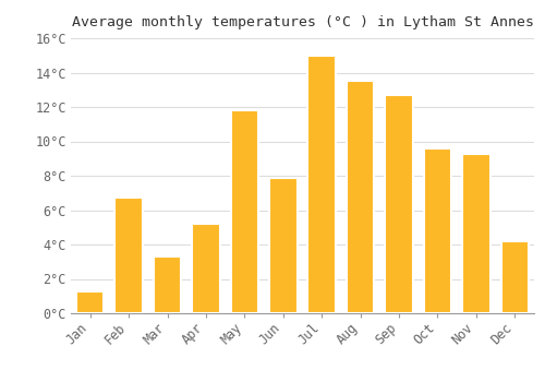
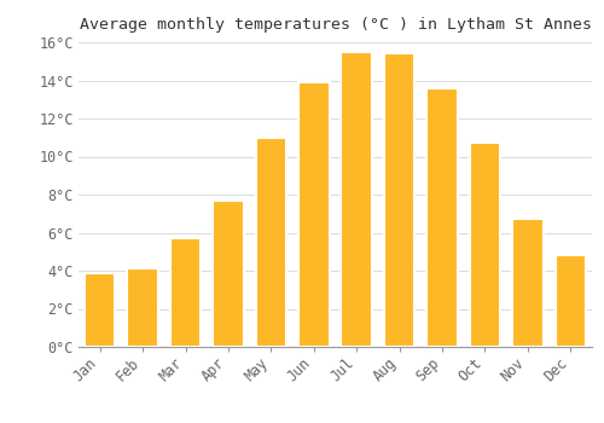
Jan: 1.3°C -> 3.9°C
Feb: 6.7°C -> 4.1°C
Mar: 3.3°C -> 5.7°C
Apr: 5.2°C -> 7.7°C
May: 11.8°C -> 11.0°C
Jun: 7.9°C -> 13.9°C
Jul: 15.0°C -> 15.5°C
Aug: 13.5°C -> 15.4°C
Sep: 12.7°C -> 13.6°C
Oct: 9.6°C -> 10.7°C
Nov: 9.3°C -> 6.7°C
Dec: 4.2°C -> 4.8°C
